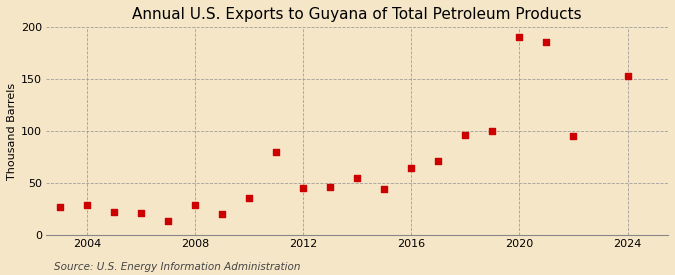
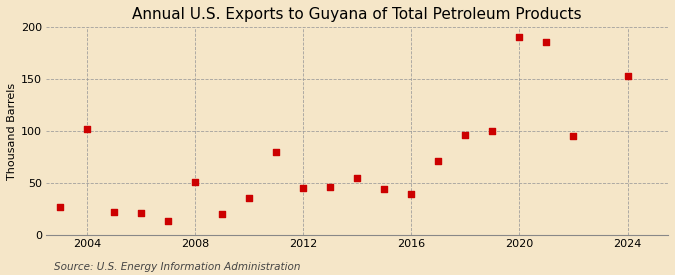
2004: 29 -> 102
2008: 29 -> 51
2016: 64 -> 39
